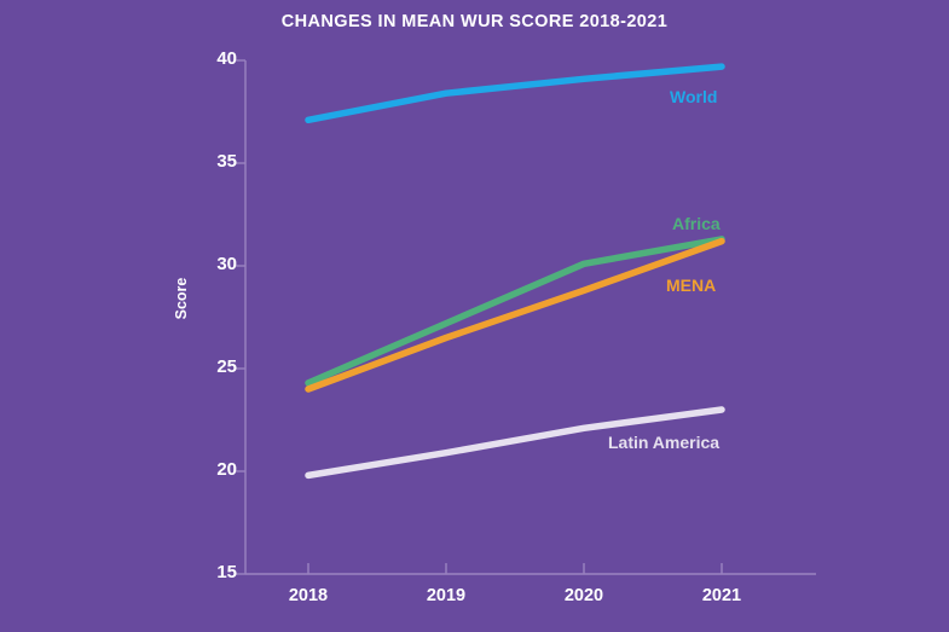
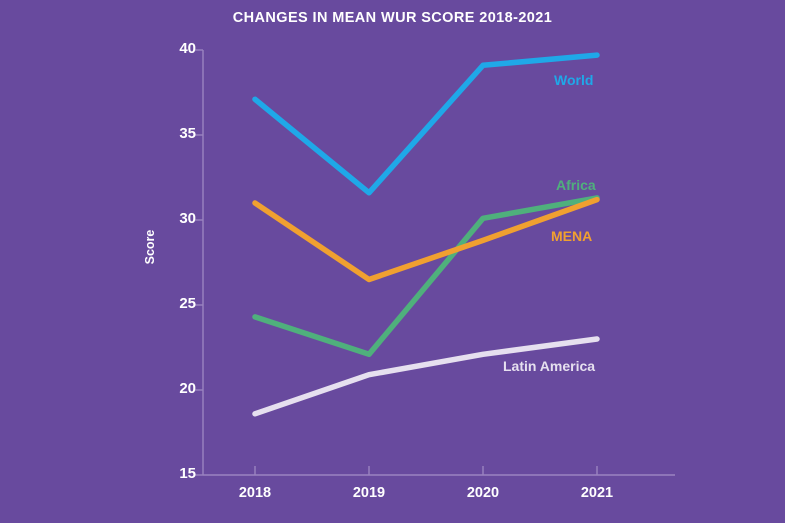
MENA/2018: 24.0 -> 31.0
Latin America/2018: 19.8 -> 18.6
World/2019: 38.4 -> 31.6
Africa/2019: 27.2 -> 22.1
